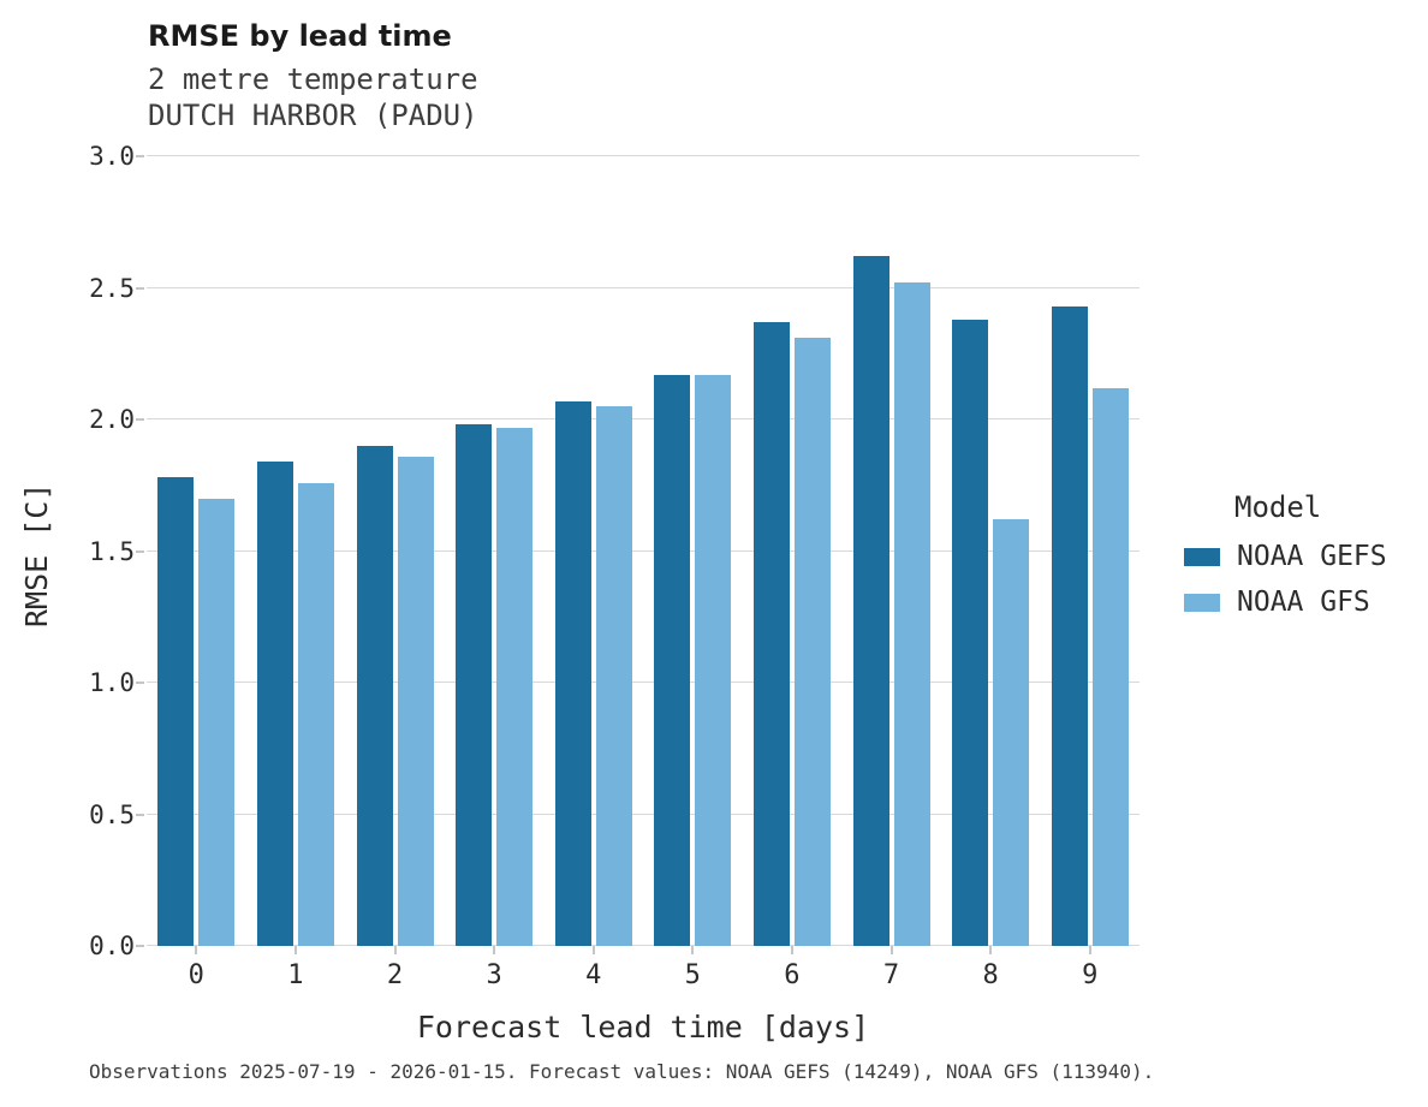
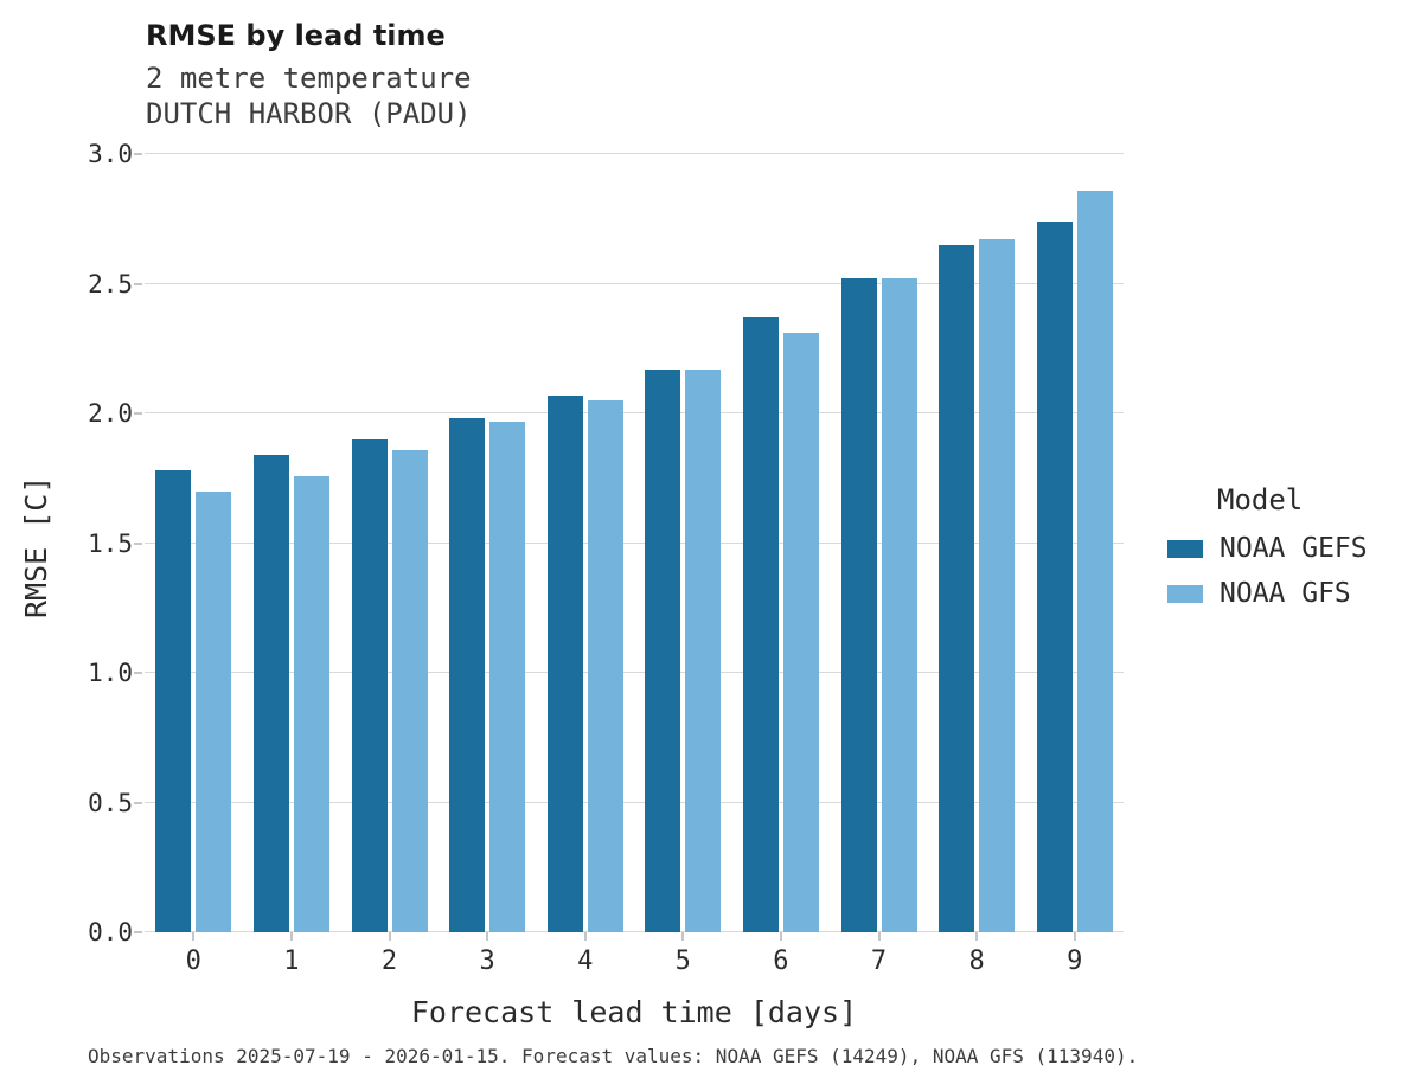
NOAA GEFS/7: 2.62 -> 2.52
NOAA GEFS/8: 2.38 -> 2.65
NOAA GFS/8: 1.62 -> 2.67
NOAA GEFS/9: 2.43 -> 2.74
NOAA GFS/9: 2.12 -> 2.86
